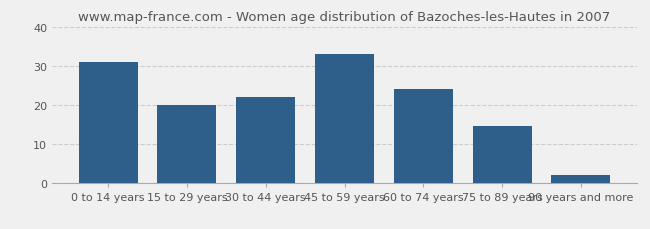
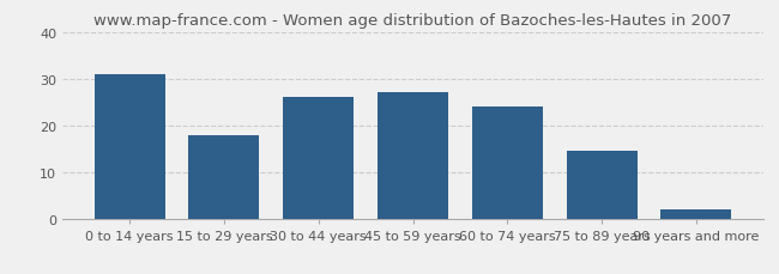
15 to 29 years: 20.0 -> 18.0
30 to 44 years: 22.0 -> 26.0
45 to 59 years: 33.0 -> 27.0
